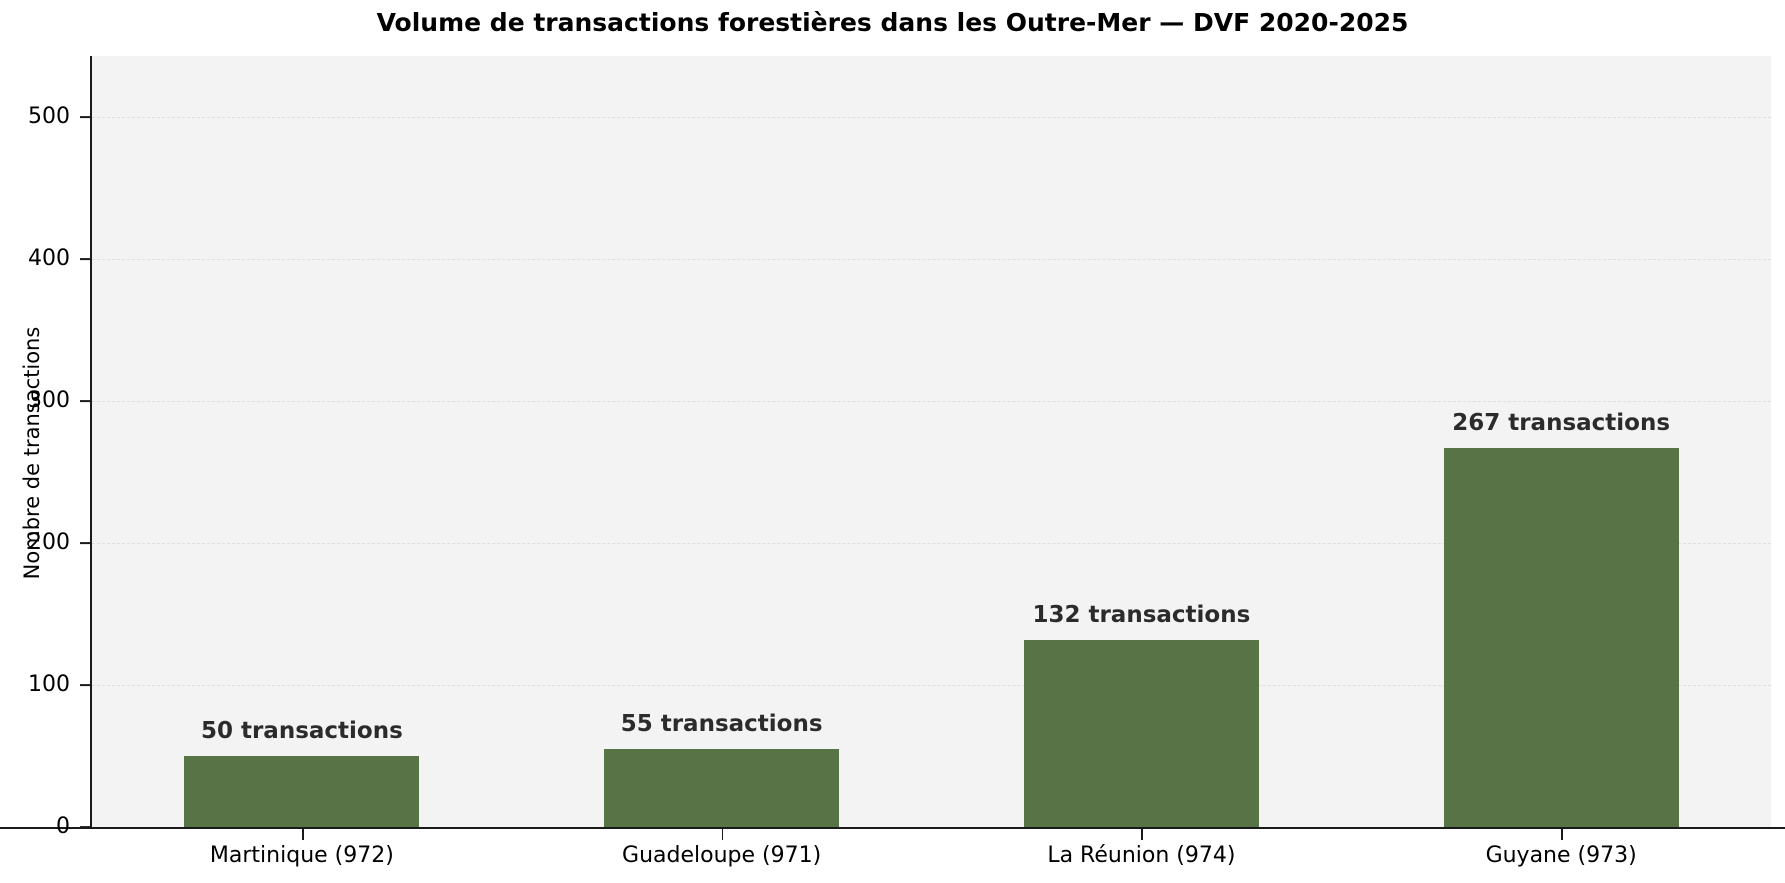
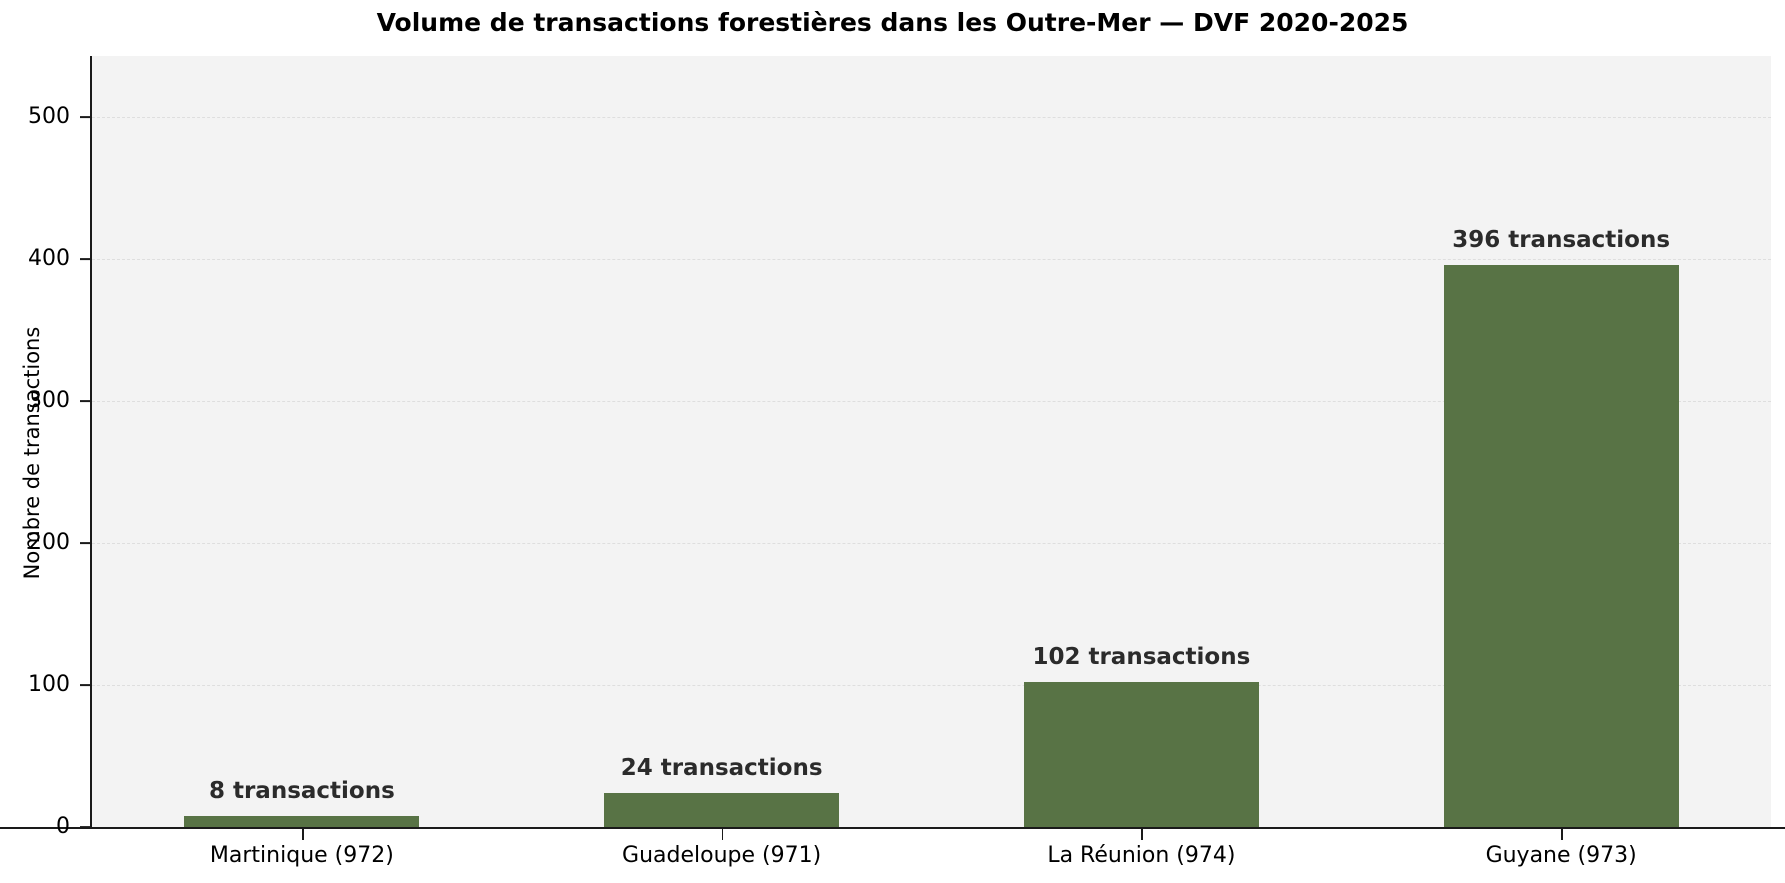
Martinique (972): 50 -> 8
Guadeloupe (971): 55 -> 24
La Réunion (974): 132 -> 102
Guyane (973): 267 -> 396
